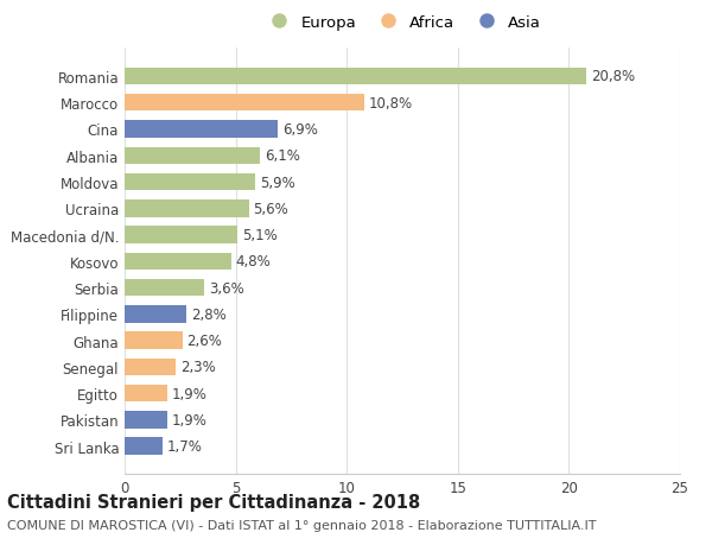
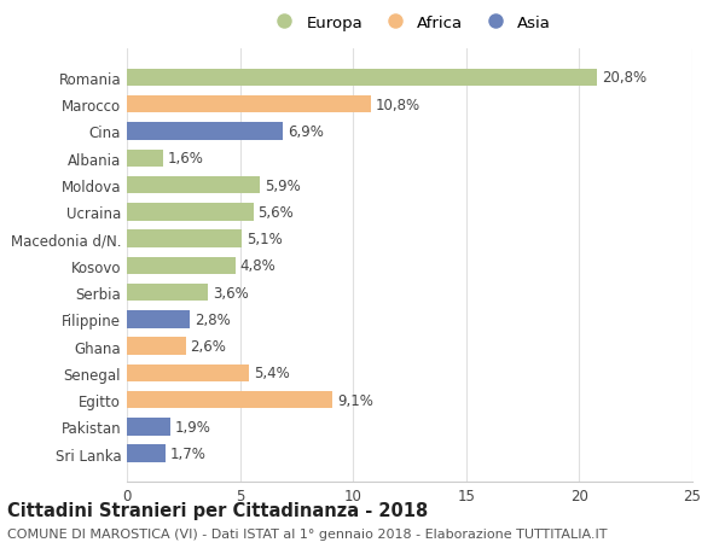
Albania: 6,1% -> 1,6%
Senegal: 2,3% -> 5,4%
Egitto: 1,9% -> 9,1%
